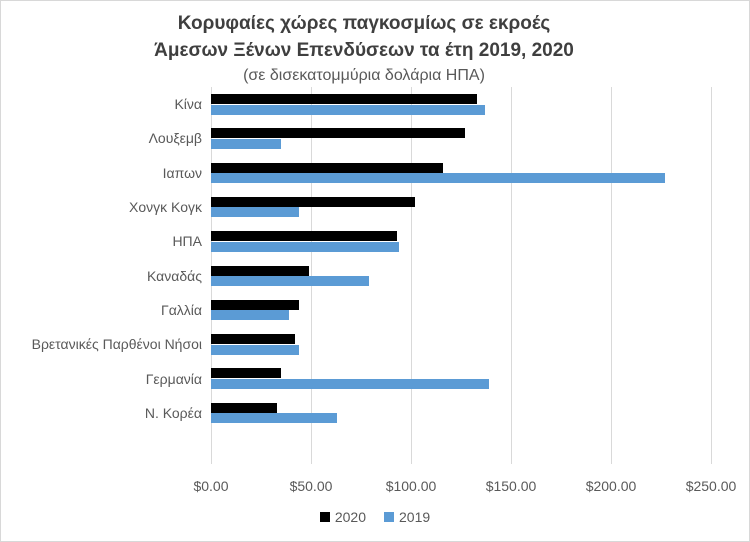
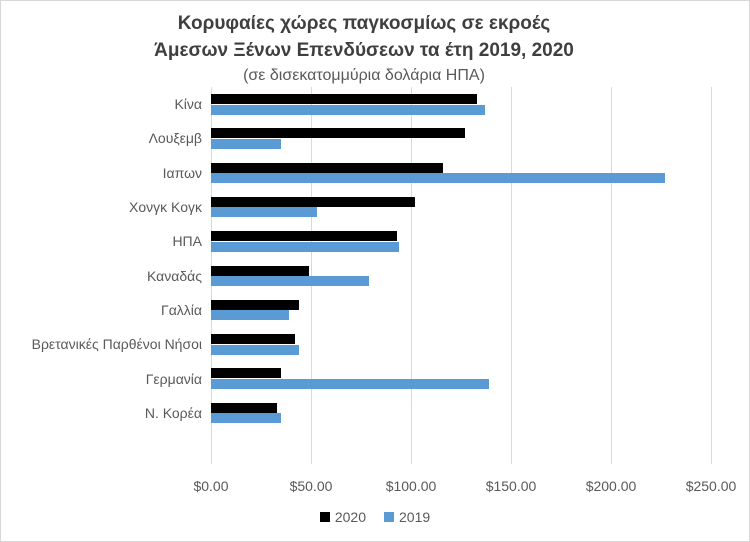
2019/Χονγκ Κογκ: $44 -> $53
2019/Ν. Κορέα: $63 -> $35
